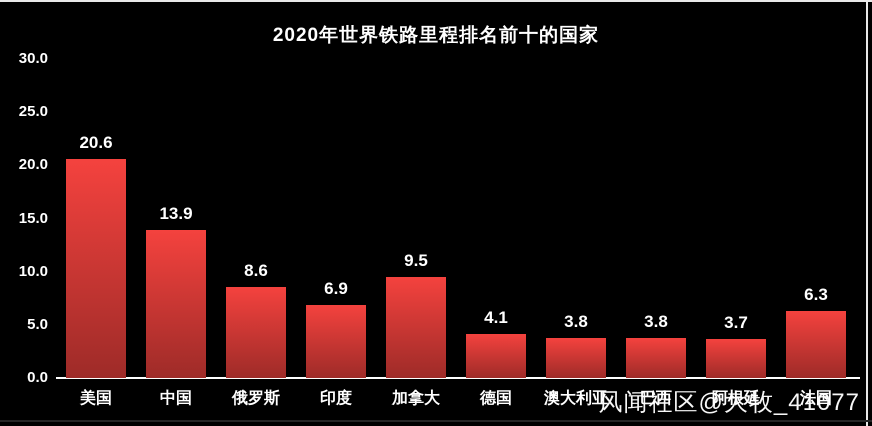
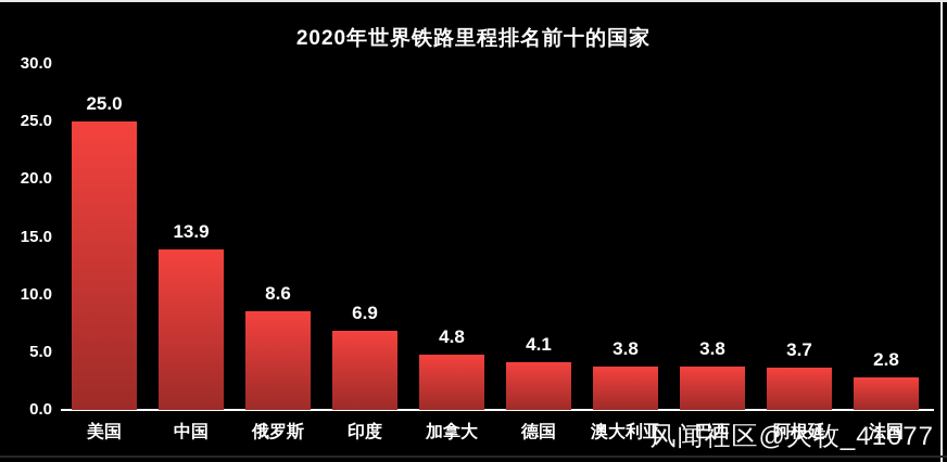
美国: 20.6 -> 25.0
加拿大: 9.5 -> 4.8
法国: 6.3 -> 2.8
